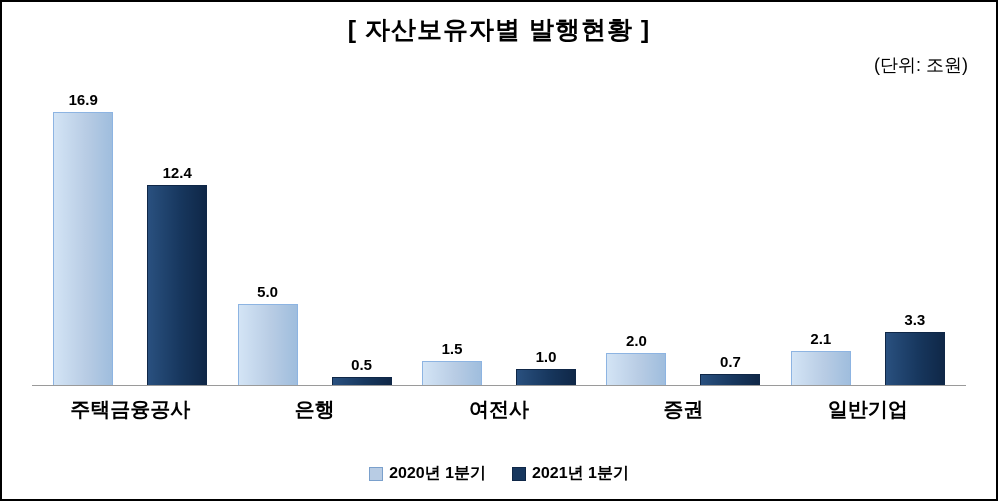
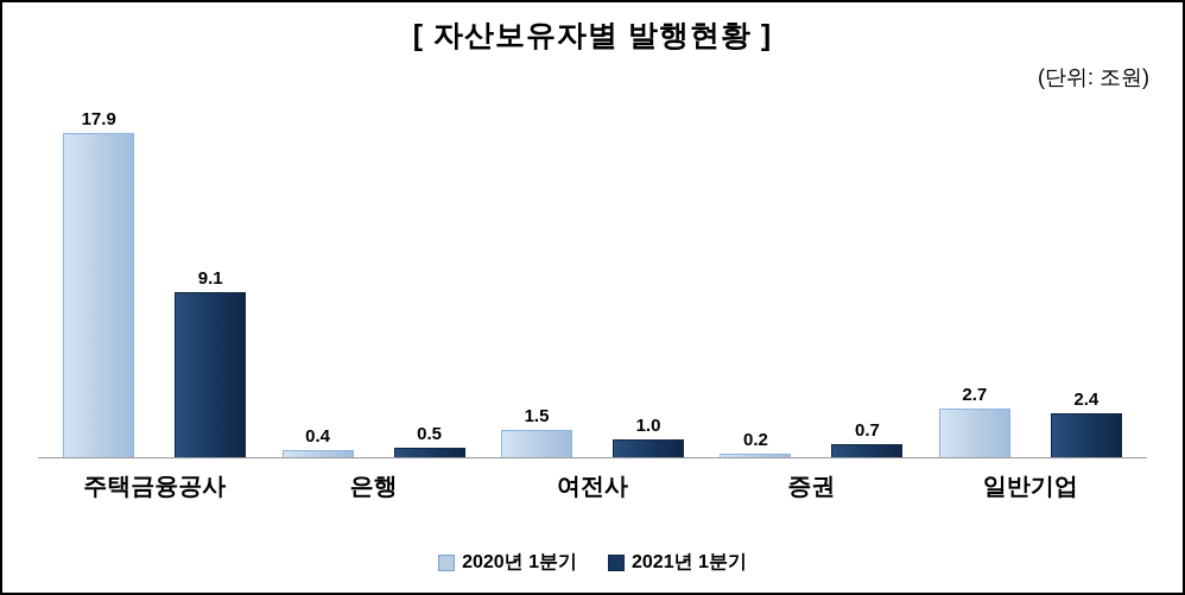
2020년 1분기/주택금융공사: 16.9 -> 17.9
2021년 1분기/주택금융공사: 12.4 -> 9.1
2020년 1분기/은행: 5.0 -> 0.4
2020년 1분기/증권: 2.0 -> 0.2
2020년 1분기/일반기업: 2.1 -> 2.7
2021년 1분기/일반기업: 3.3 -> 2.4
